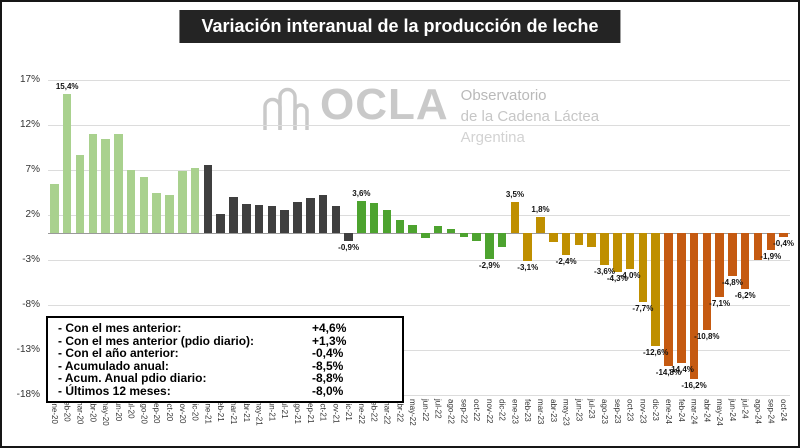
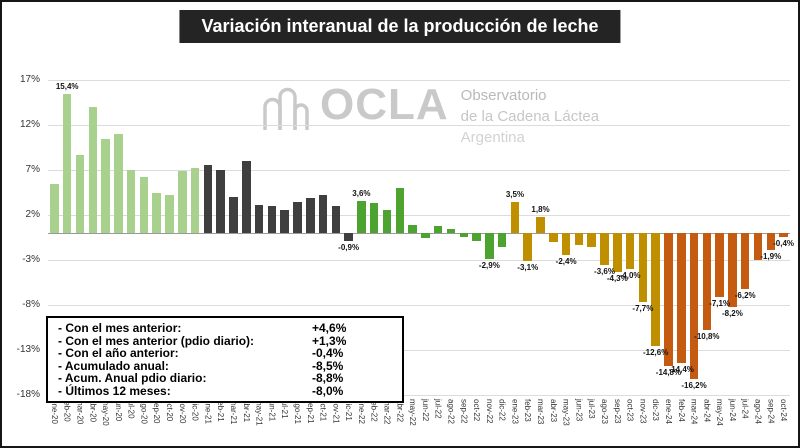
abr-20: 11% -> 14%
feb-21: 2% -> 7%
abr-21: 3% -> 8%
abr-22: 1% -> 5%
jun-24: -4,8% -> -8,2%
